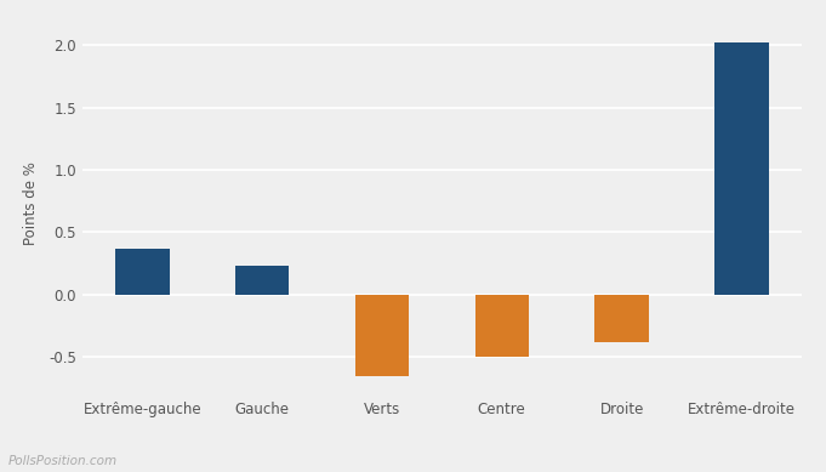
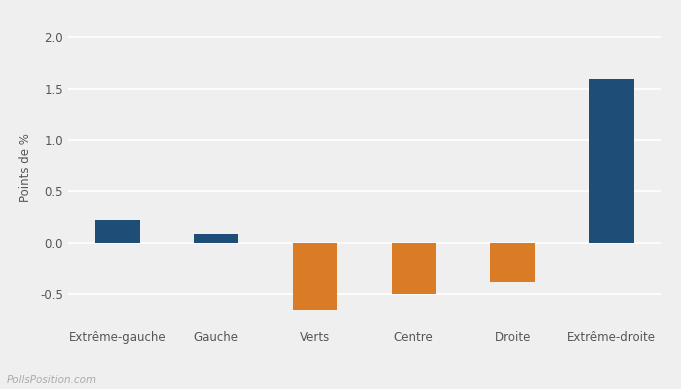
Extrême-gauche: 0.37 -> 0.22
Gauche: 0.23 -> 0.09
Extrême-droite: 2.02 -> 1.59
